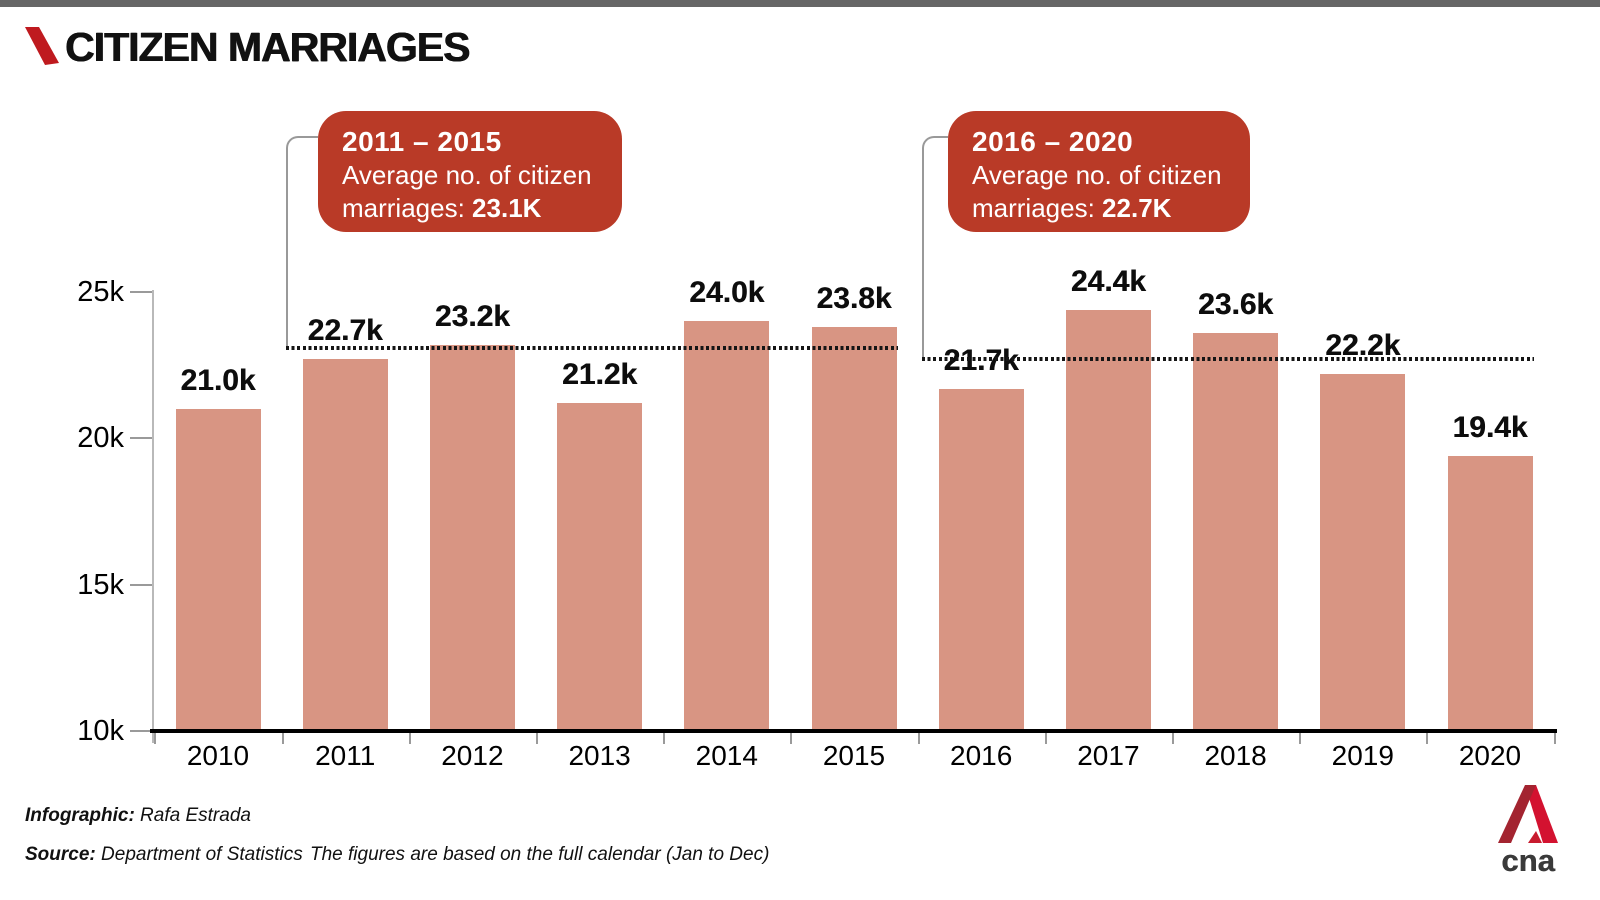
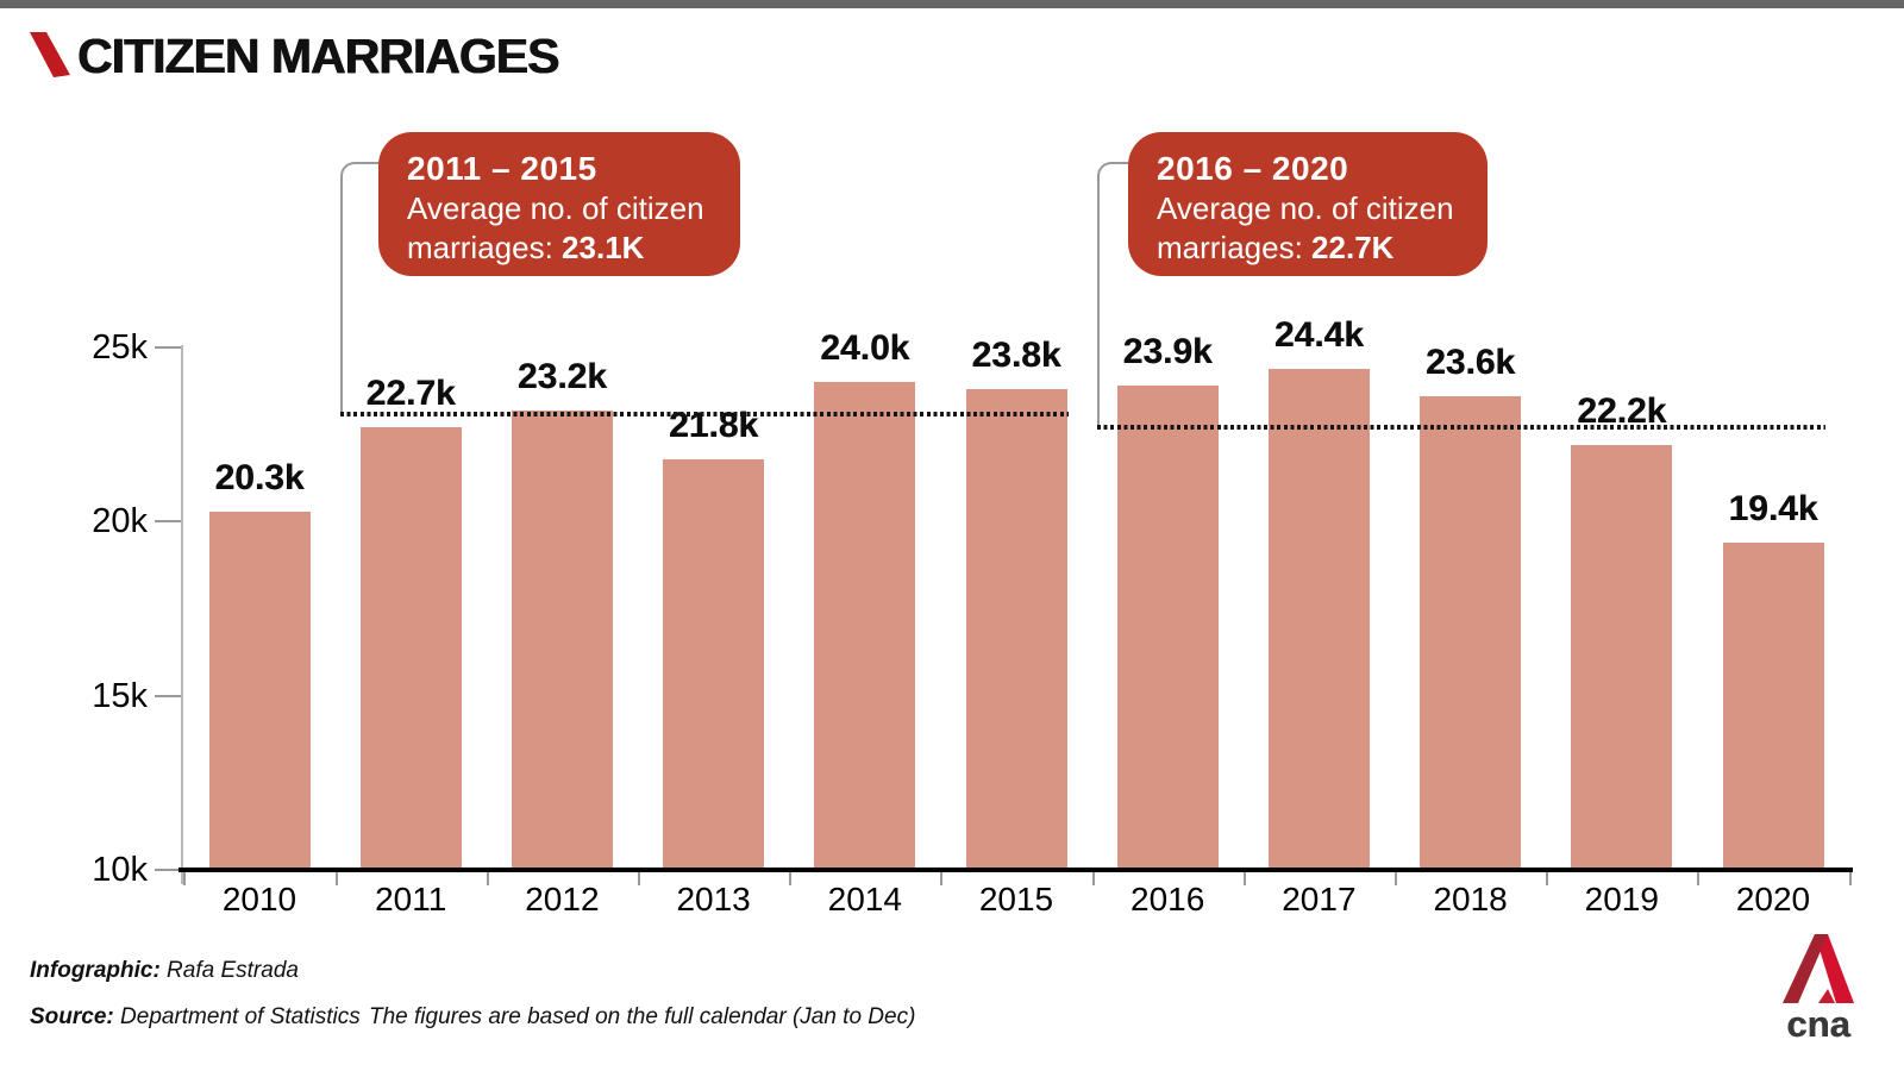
2010: 21.0k -> 20.3k
2013: 21.2k -> 21.8k
2016: 21.7k -> 23.9k
